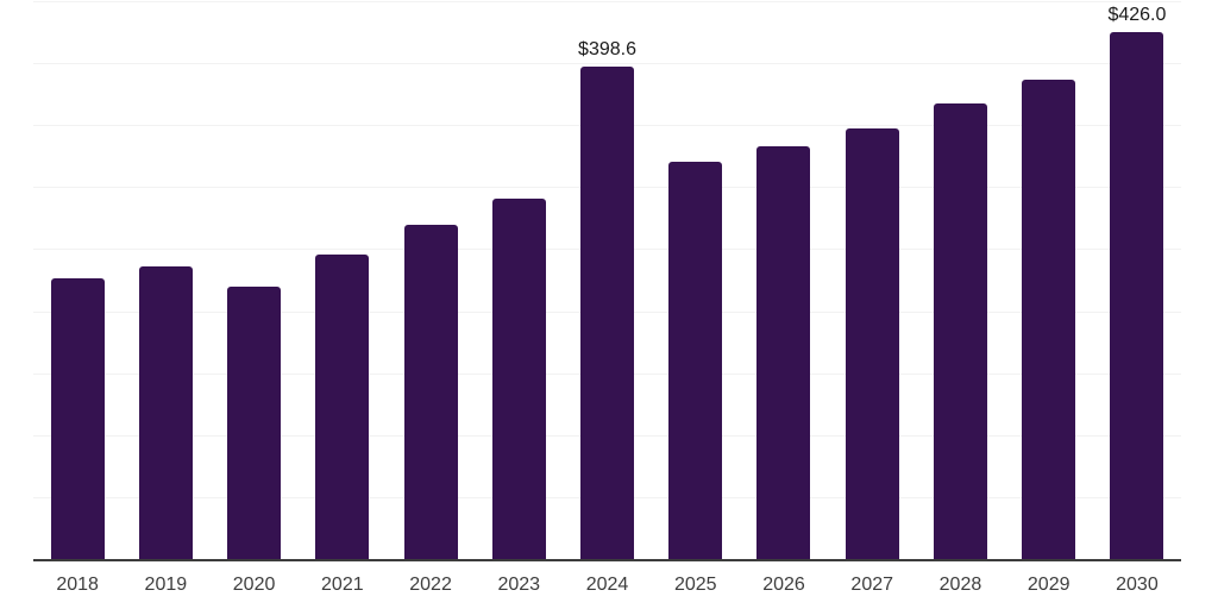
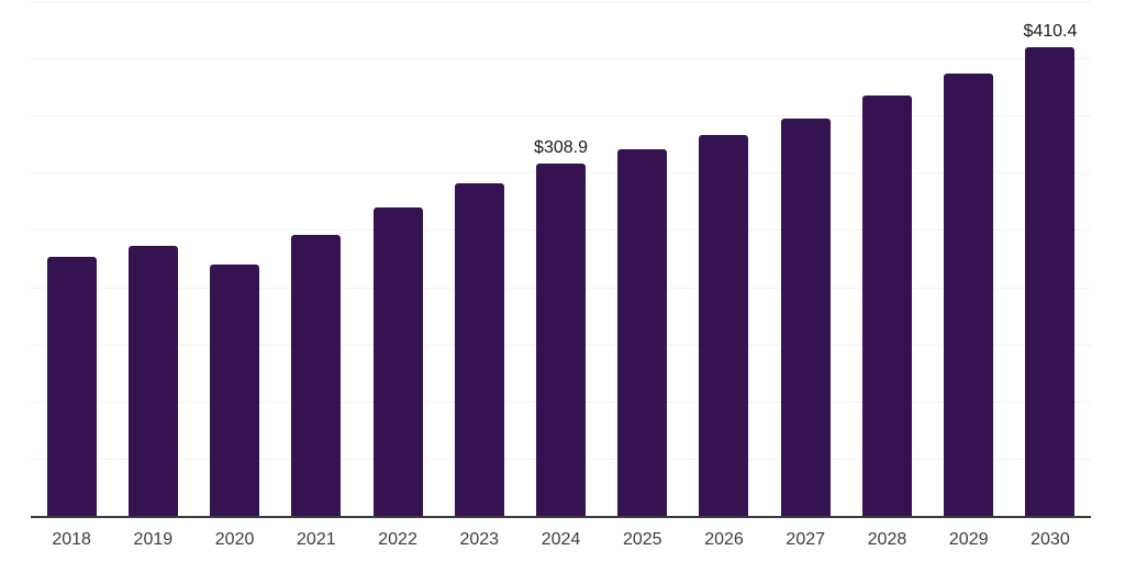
2024: $398.6 -> $308.9
2030: $426.0 -> $410.4
